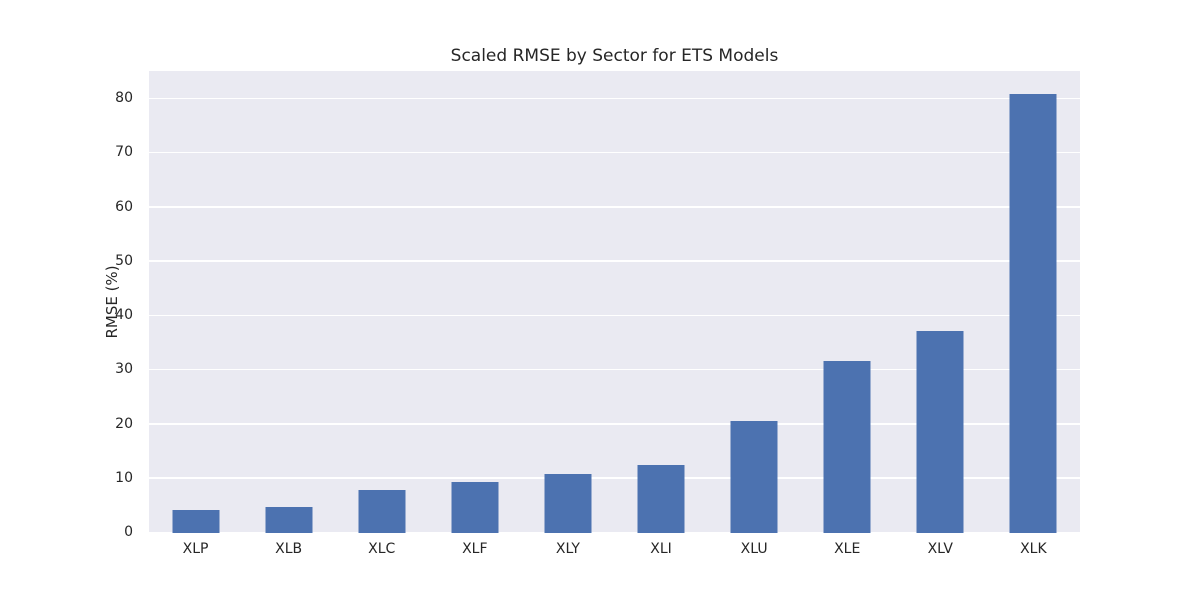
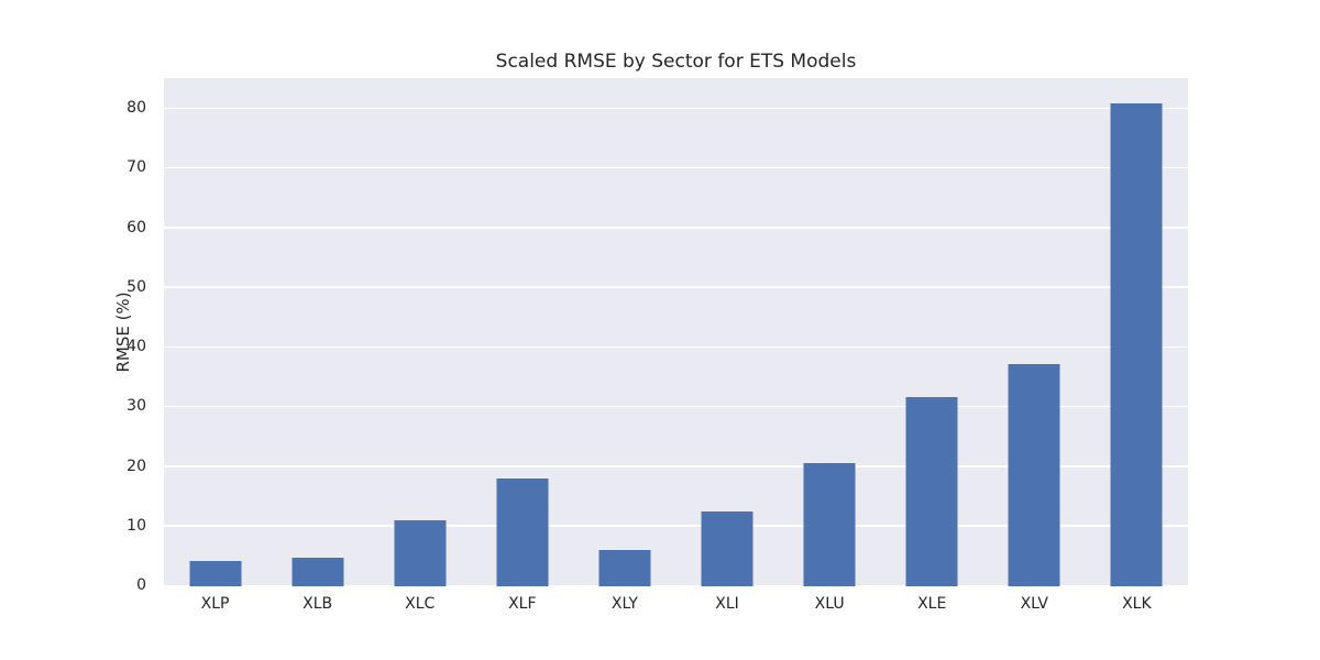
XLC: 8 -> 11
XLF: 10 -> 18
XLY: 11 -> 6
